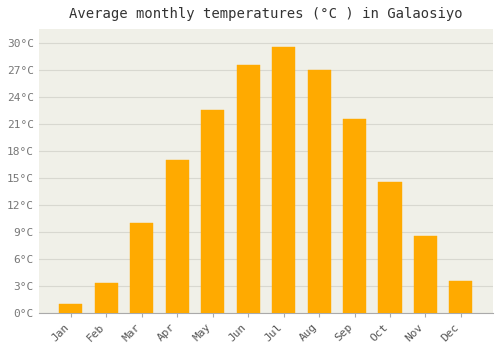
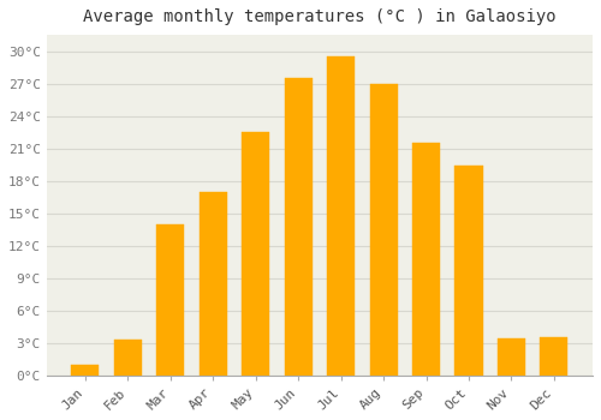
Mar: 10.0°C -> 14.0°C
Oct: 14.5°C -> 19.4°C
Nov: 8.5°C -> 3.4°C
